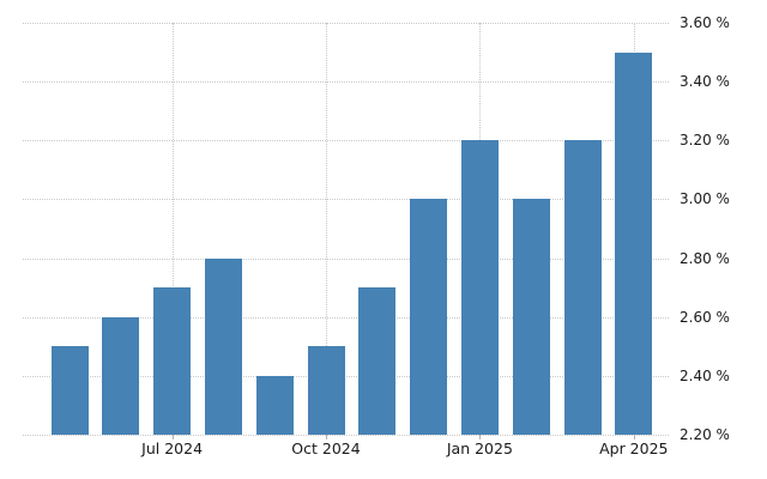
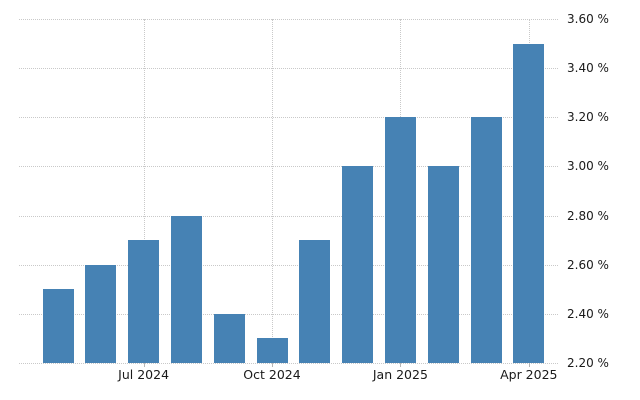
Oct 2024: 2.5% -> 2.3%
